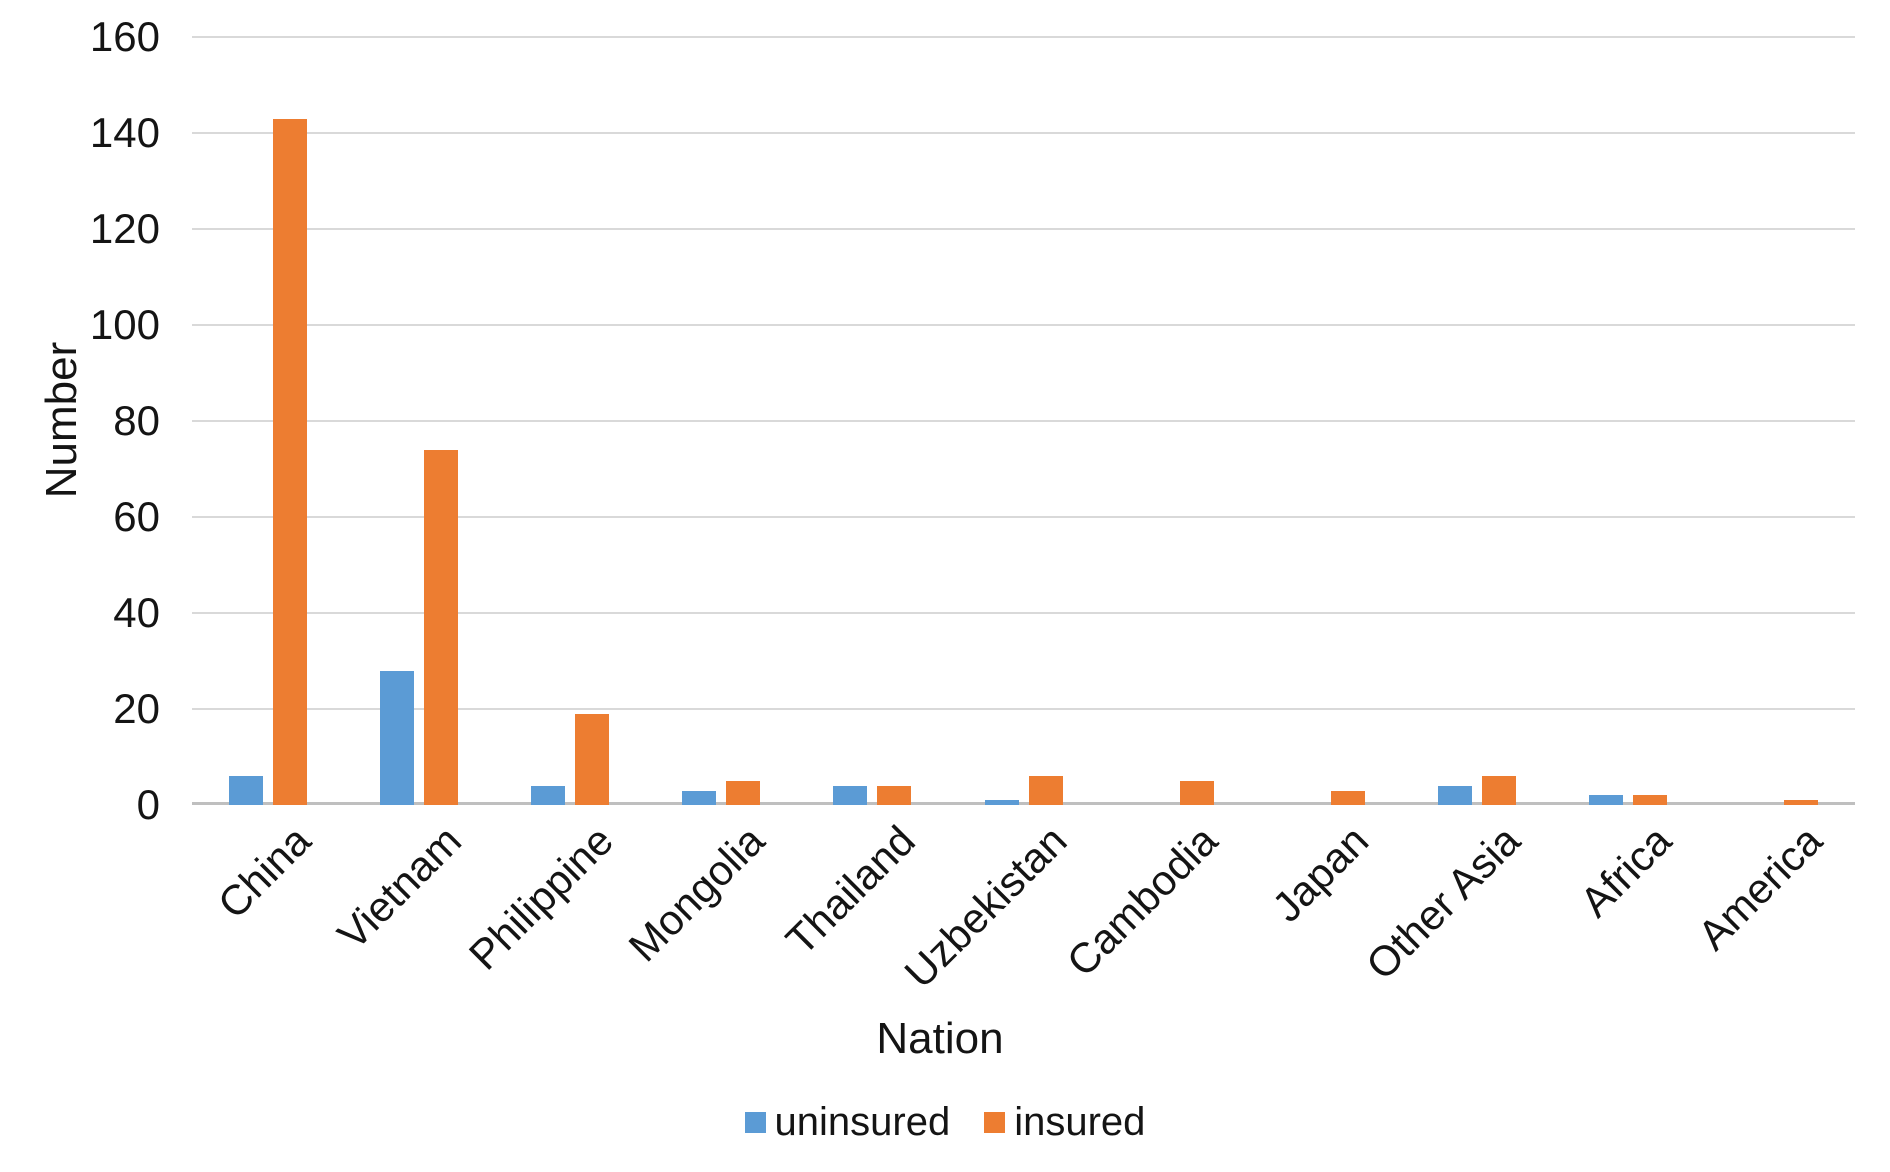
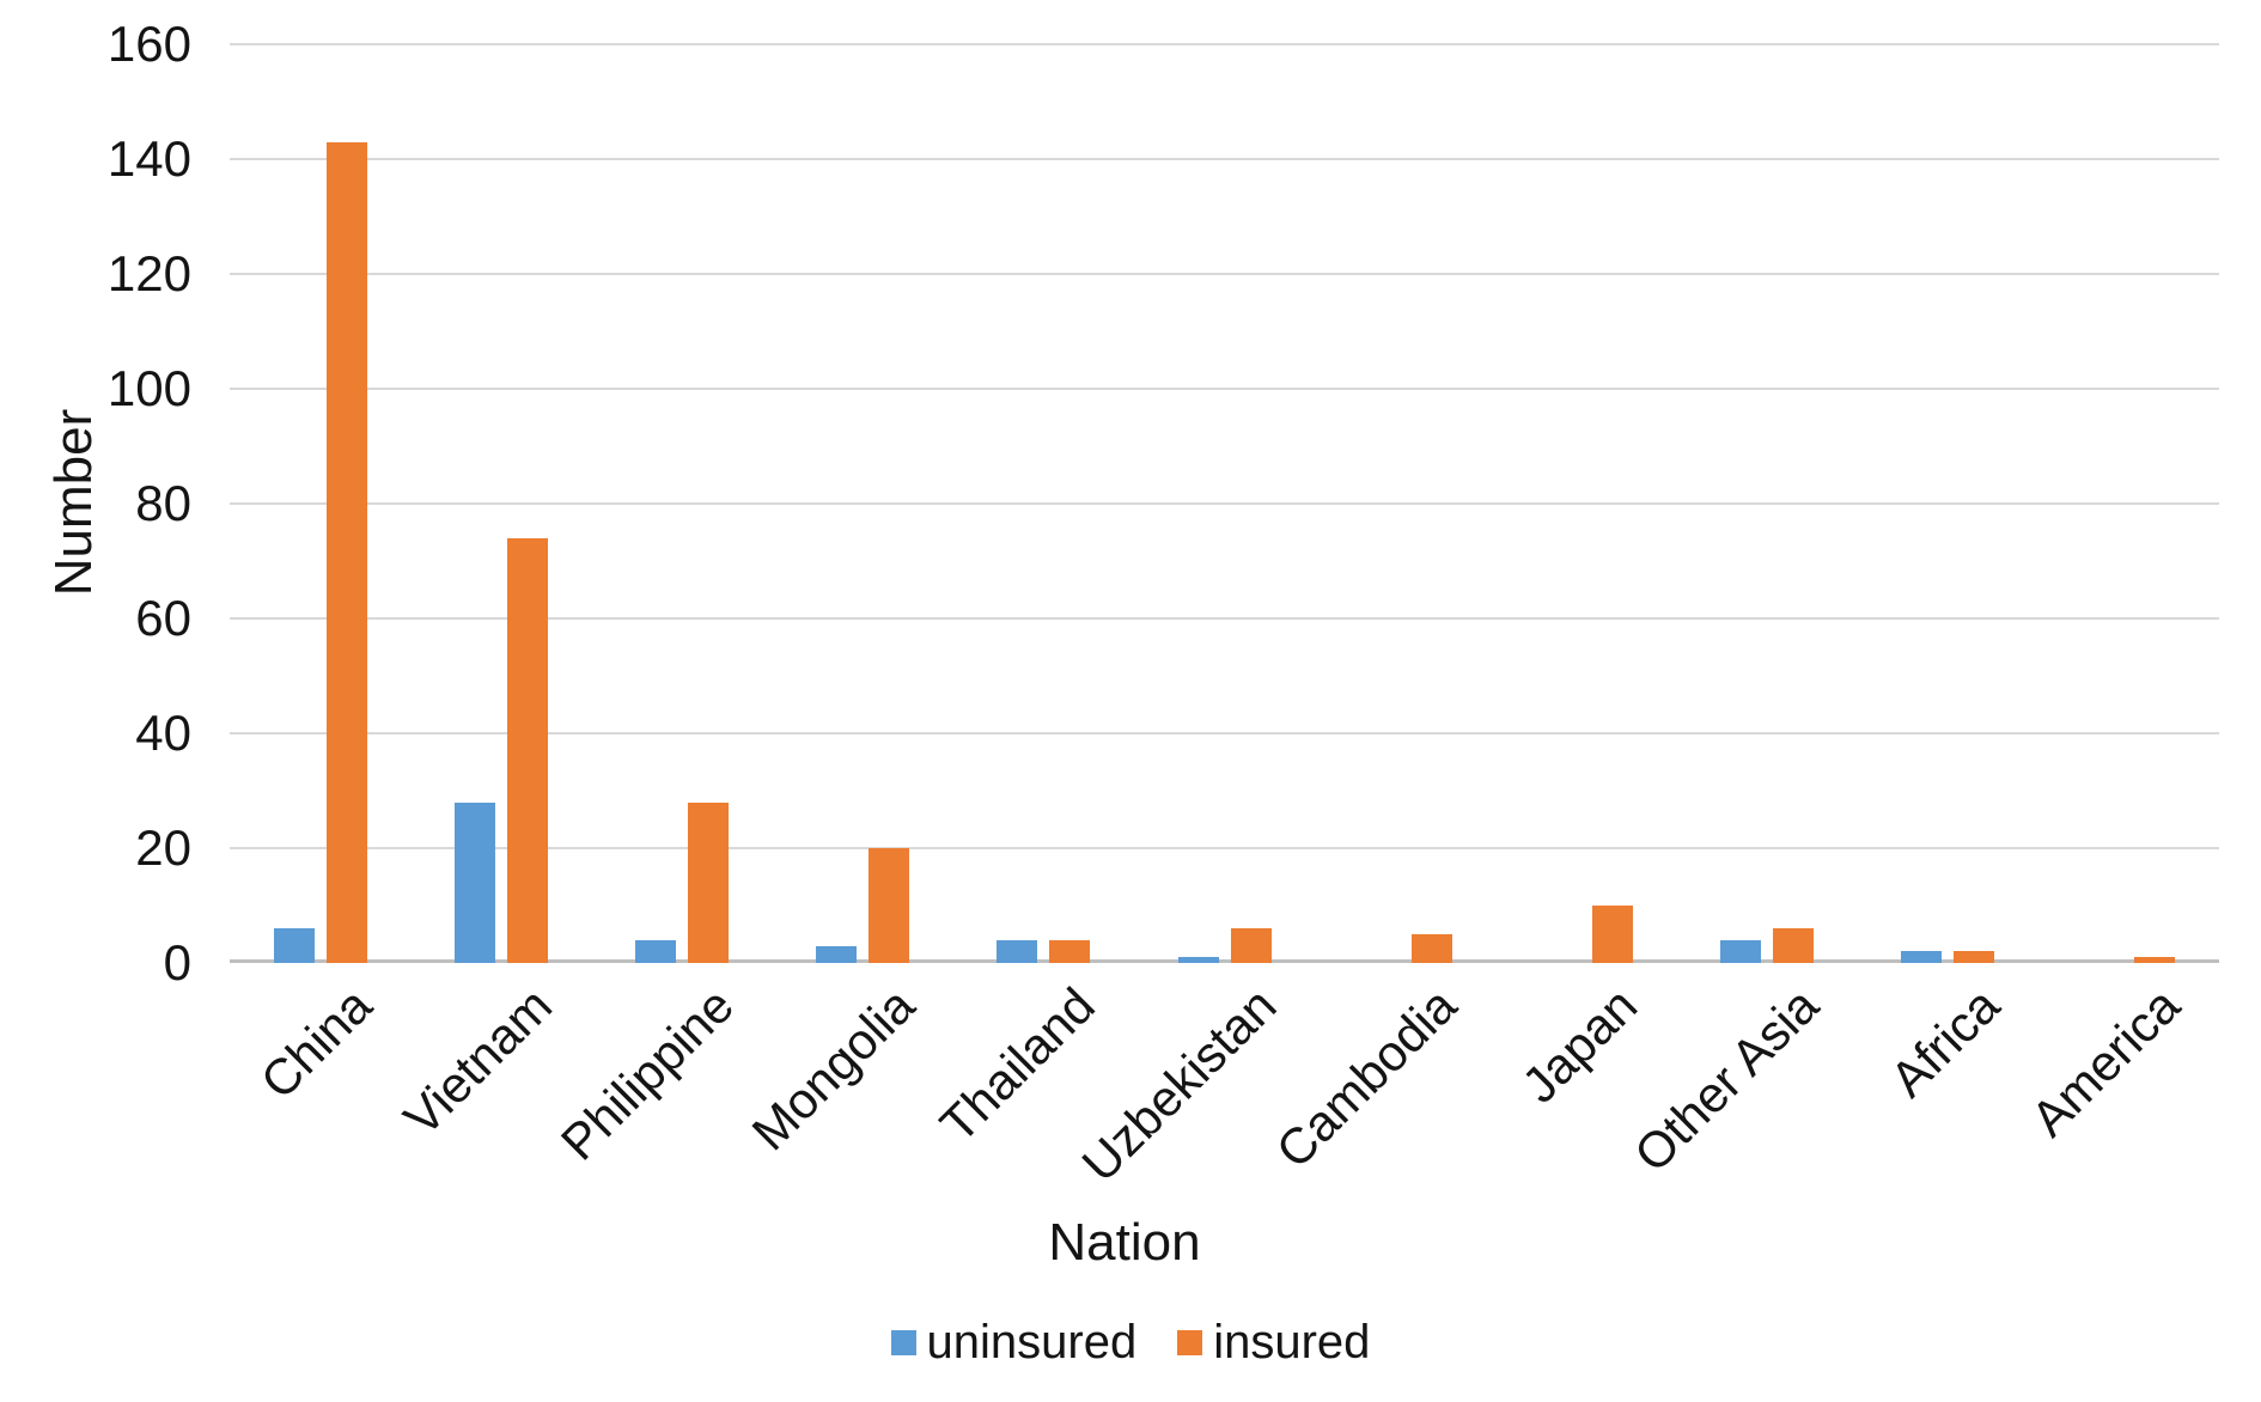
insured/Philippine: 19 -> 28
insured/Mongolia: 5 -> 20
insured/Japan: 3 -> 10
